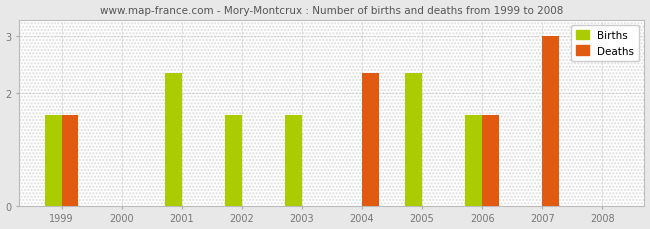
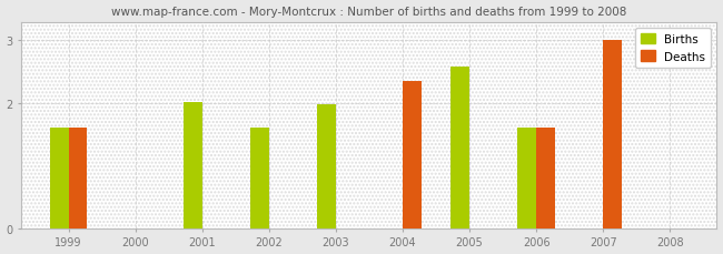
Births/2001: 2.35 -> 2.02
Births/2003: 1.60 -> 1.98
Births/2005: 2.35 -> 2.58
